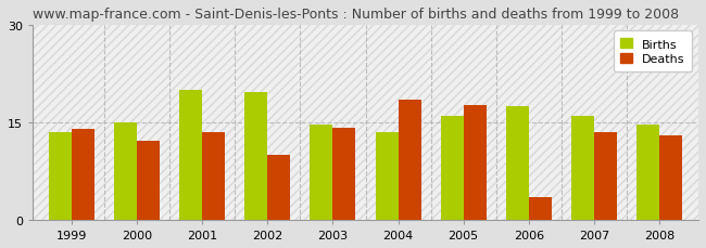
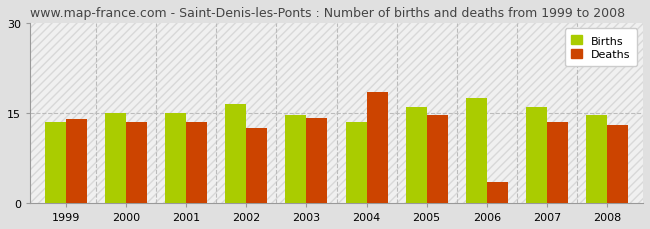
Deaths/2000: 12.2 -> 13.5
Births/2001: 20.0 -> 15.0
Births/2002: 19.6 -> 16.5
Deaths/2002: 10.0 -> 12.5
Deaths/2005: 17.6 -> 14.7
